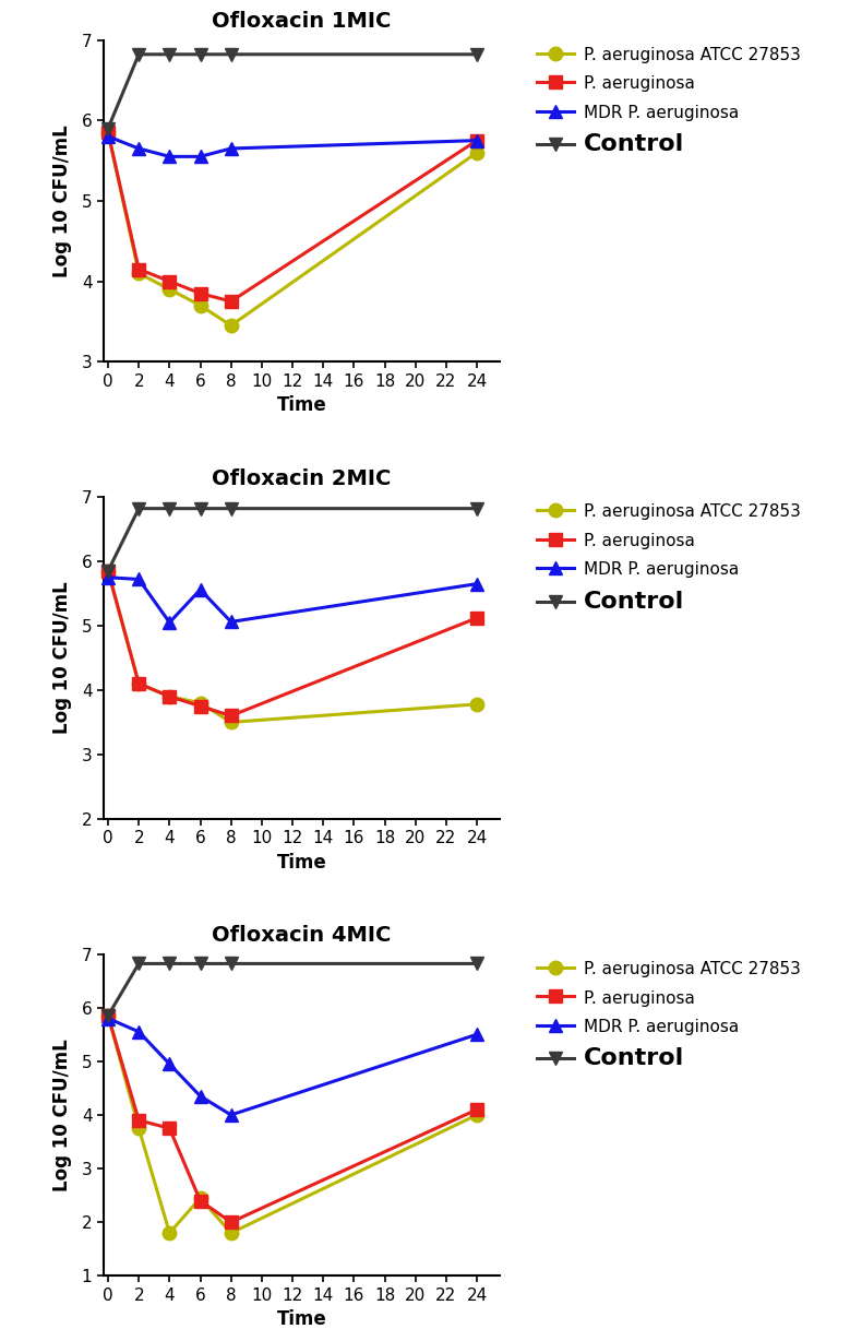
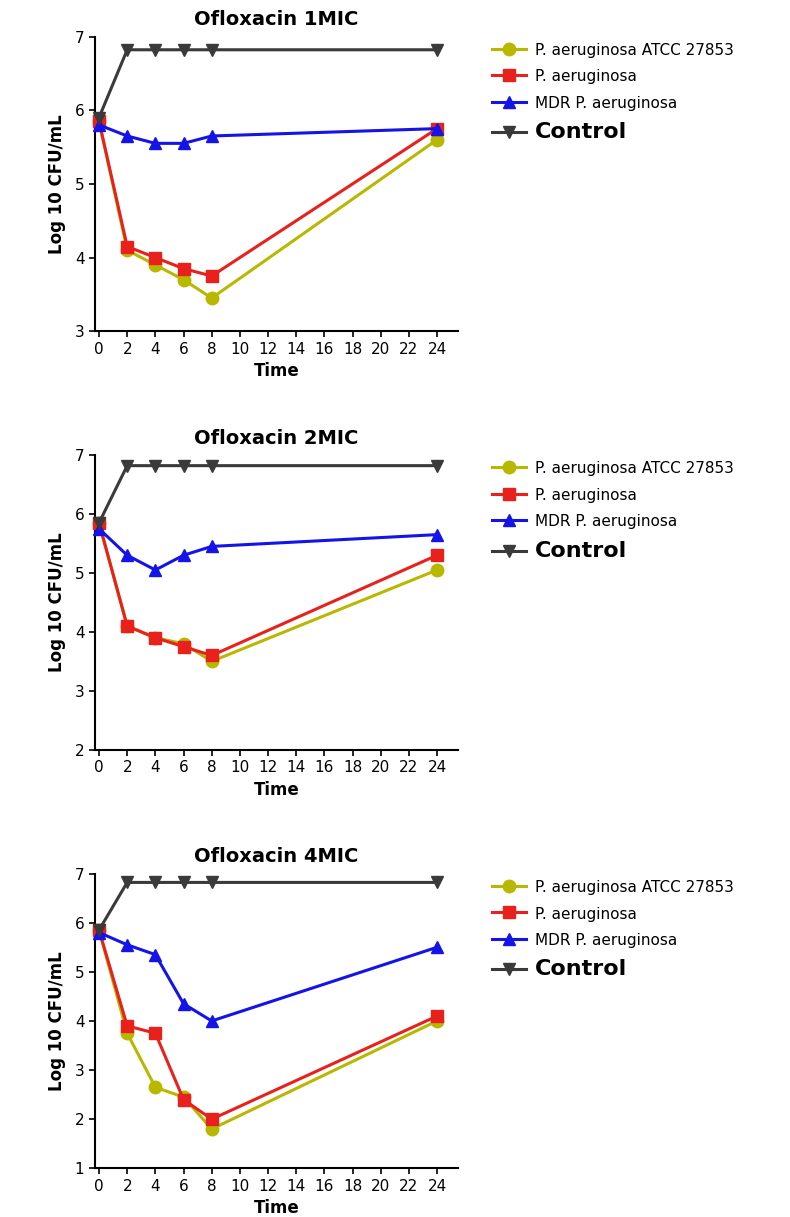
Ofloxacin 2MIC/MDR P. aeruginosa/2: 5.72 -> 5.30
Ofloxacin 2MIC/MDR P. aeruginosa/6: 5.56 -> 5.30
Ofloxacin 2MIC/MDR P. aeruginosa/8: 5.06 -> 5.45
Ofloxacin 2MIC/P. aeruginosa ATCC 27853/24: 3.78 -> 5.05
Ofloxacin 2MIC/P. aeruginosa/24: 5.12 -> 5.30
Ofloxacin 4MIC/P. aeruginosa ATCC 27853/4: 1.80 -> 2.65
Ofloxacin 4MIC/MDR P. aeruginosa/4: 4.95 -> 5.35
